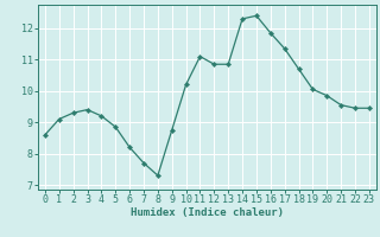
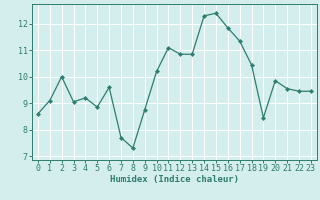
2: 9.30 -> 10.00
3: 9.40 -> 9.05
6: 8.20 -> 9.60
18: 10.70 -> 10.45
19: 10.05 -> 8.45
